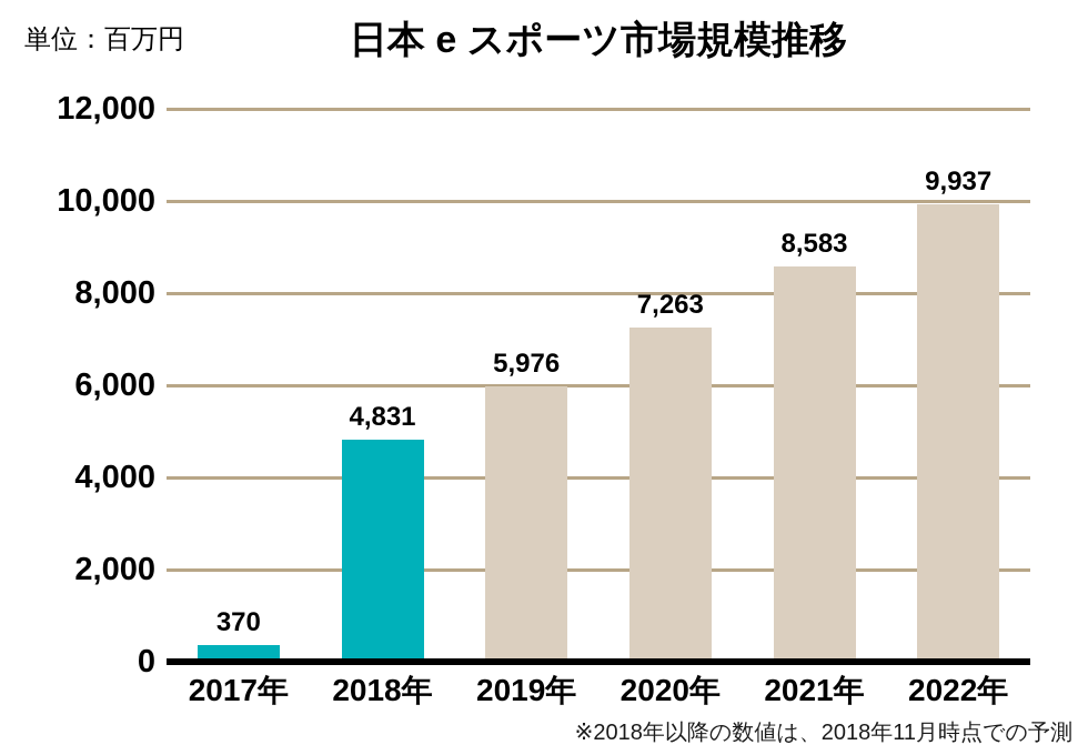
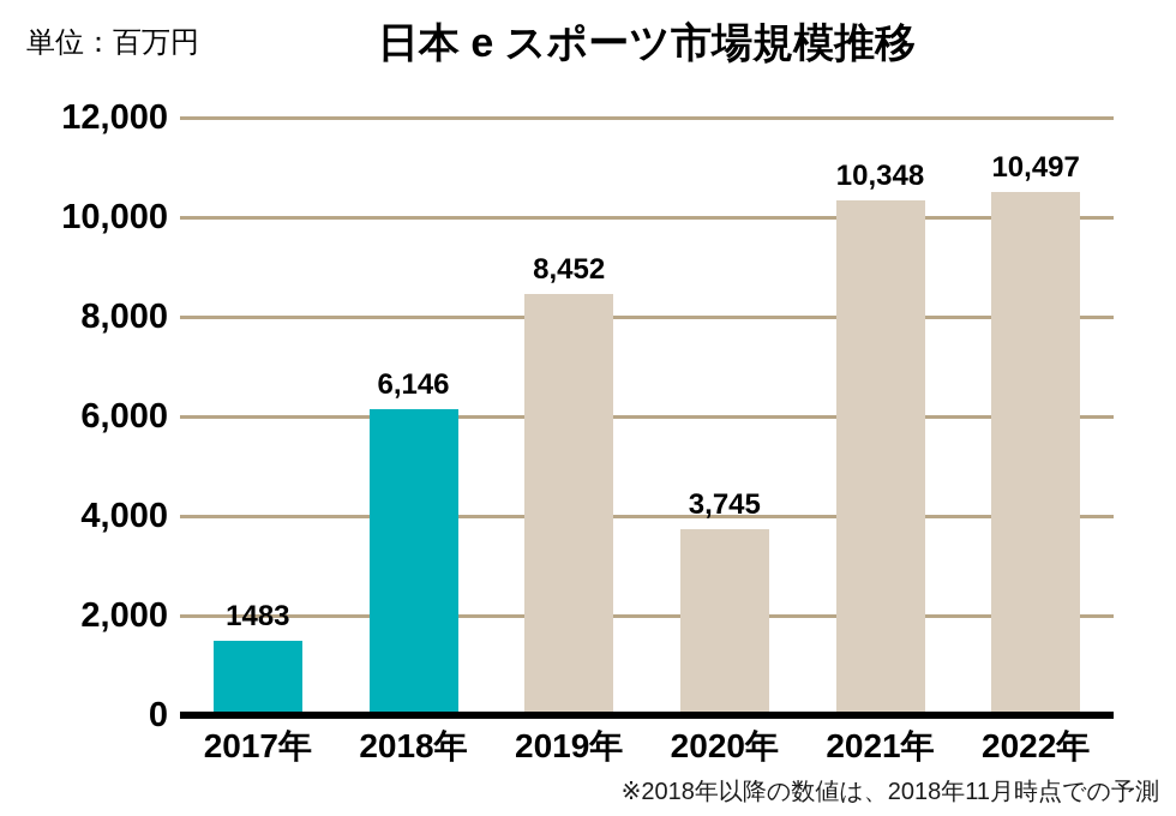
2017年: 370 -> 1483
2018年: 4,831 -> 6,146
2019年: 5,976 -> 8,452
2020年: 7,263 -> 3,745
2021年: 8,583 -> 10,348
2022年: 9,937 -> 10,497
